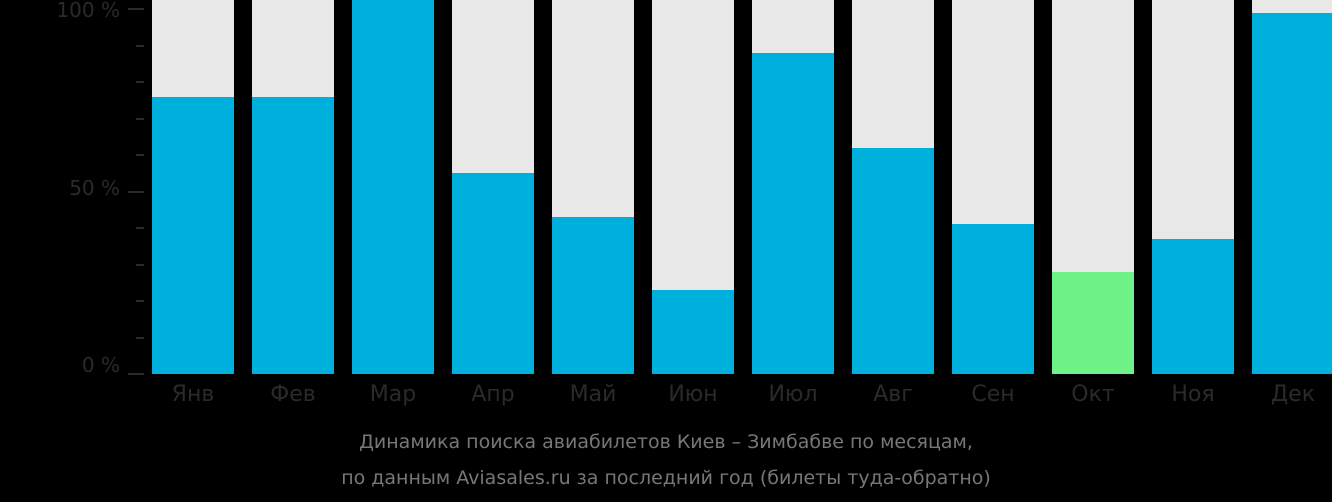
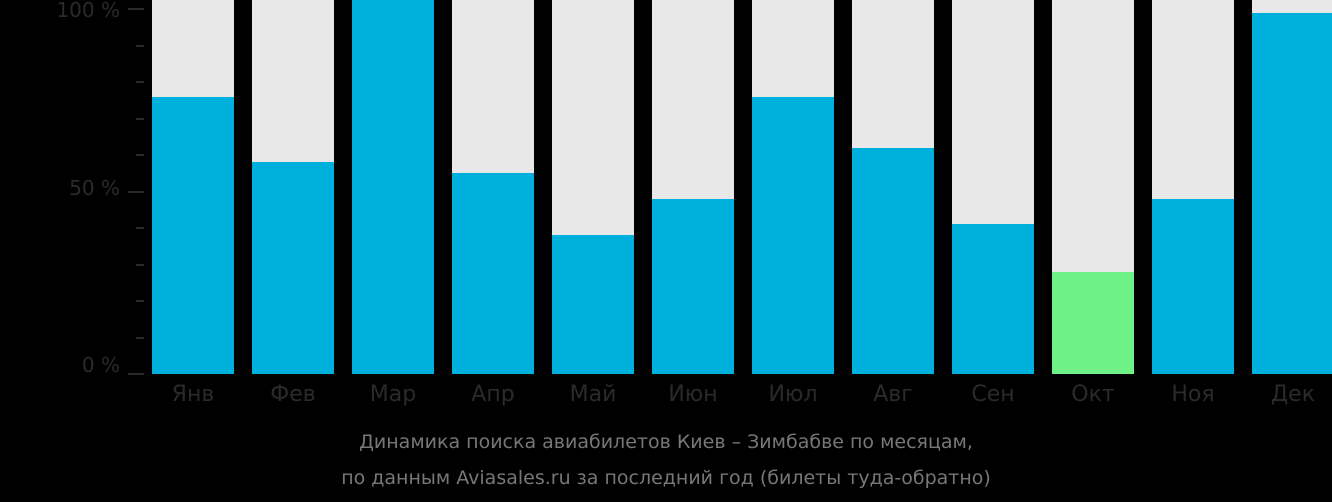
Фев: 76% -> 58%
Май: 43% -> 38%
Июн: 23% -> 48%
Июл: 88% -> 76%
Ноя: 37% -> 48%
